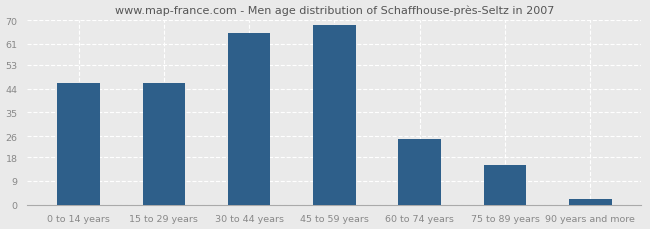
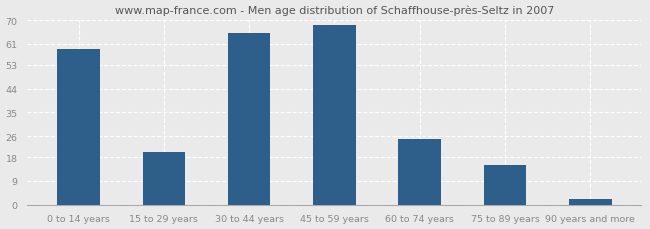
0 to 14 years: 46 -> 59
15 to 29 years: 46 -> 20
